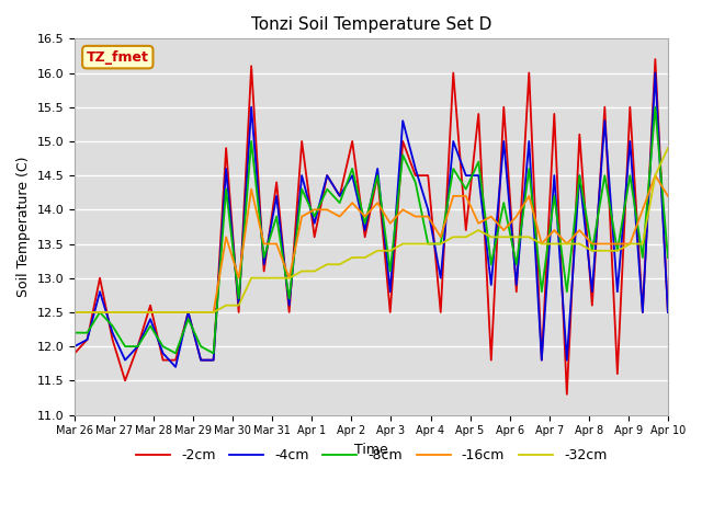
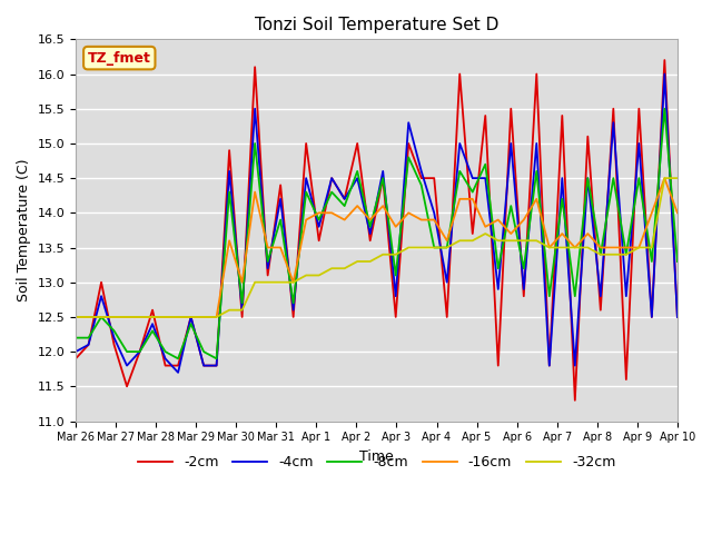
-16cm/Apr 10: 14.2 -> 14.0
-32cm/Apr 10: 14.9 -> 14.5
